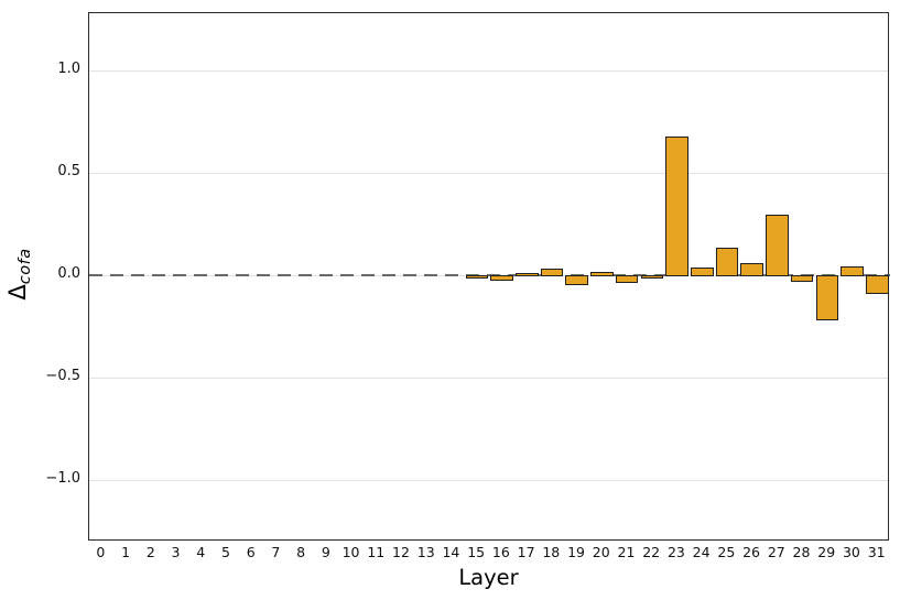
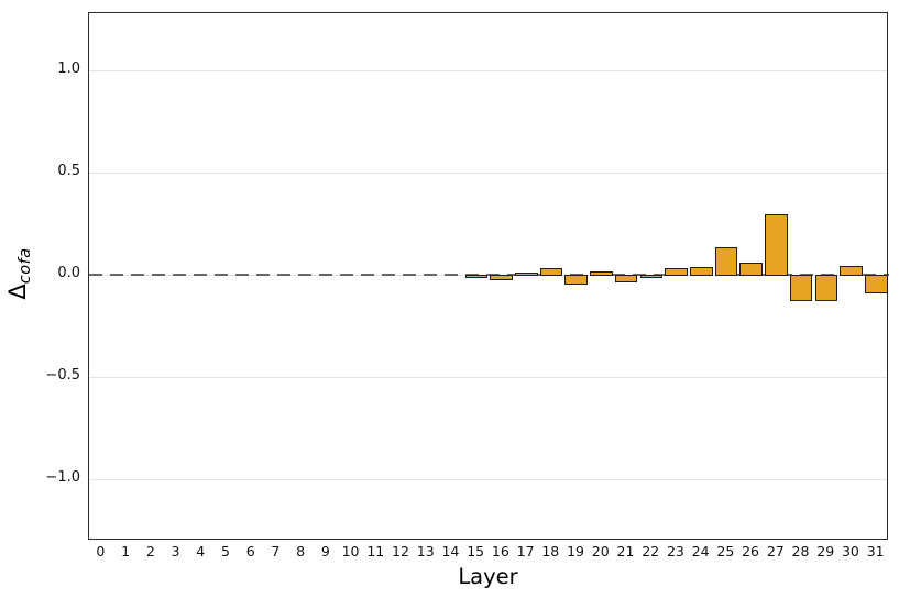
23: 0.67 -> 0.03
28: -0.02 -> -0.12
29: -0.21 -> -0.12
